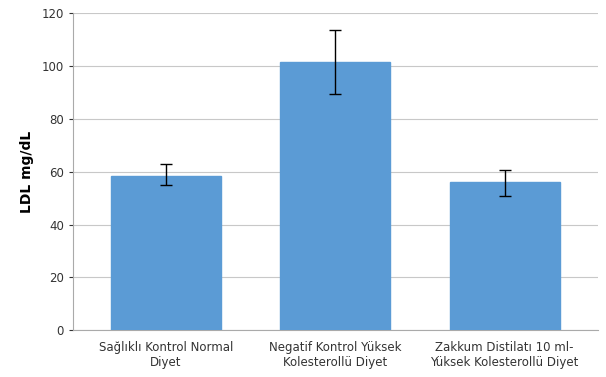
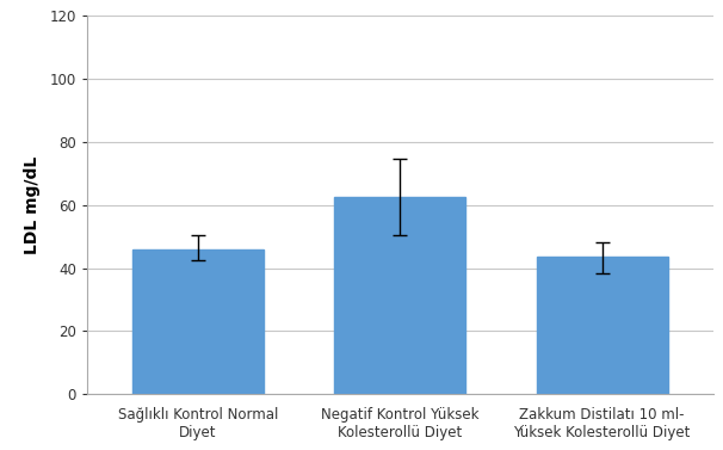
Sağlıklı Kontrol Normal Diyet: 58.5 -> 46.0
Negatif Kontrol Yüksek Kolesterollü Diyet: 101.5 -> 62.5
Zakkum Distilatı 10 ml- Yüksek Kolesterollü Diyet: 56.0 -> 43.5
